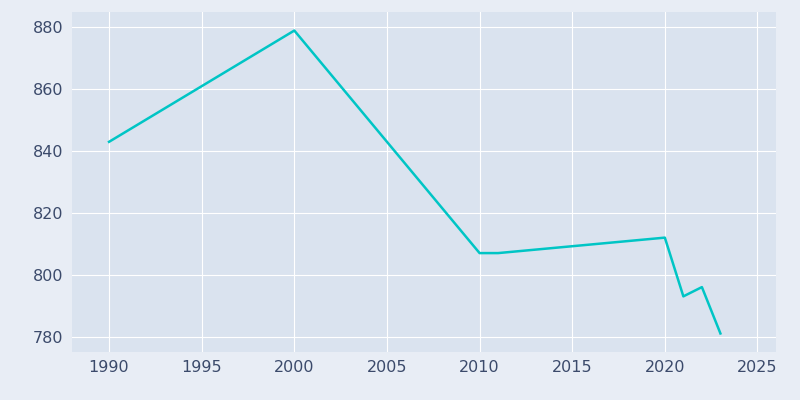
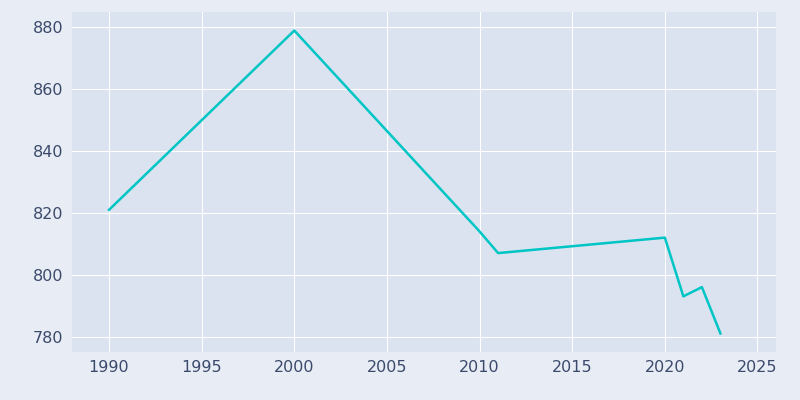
1990: 843 -> 821
2010: 807 -> 814
